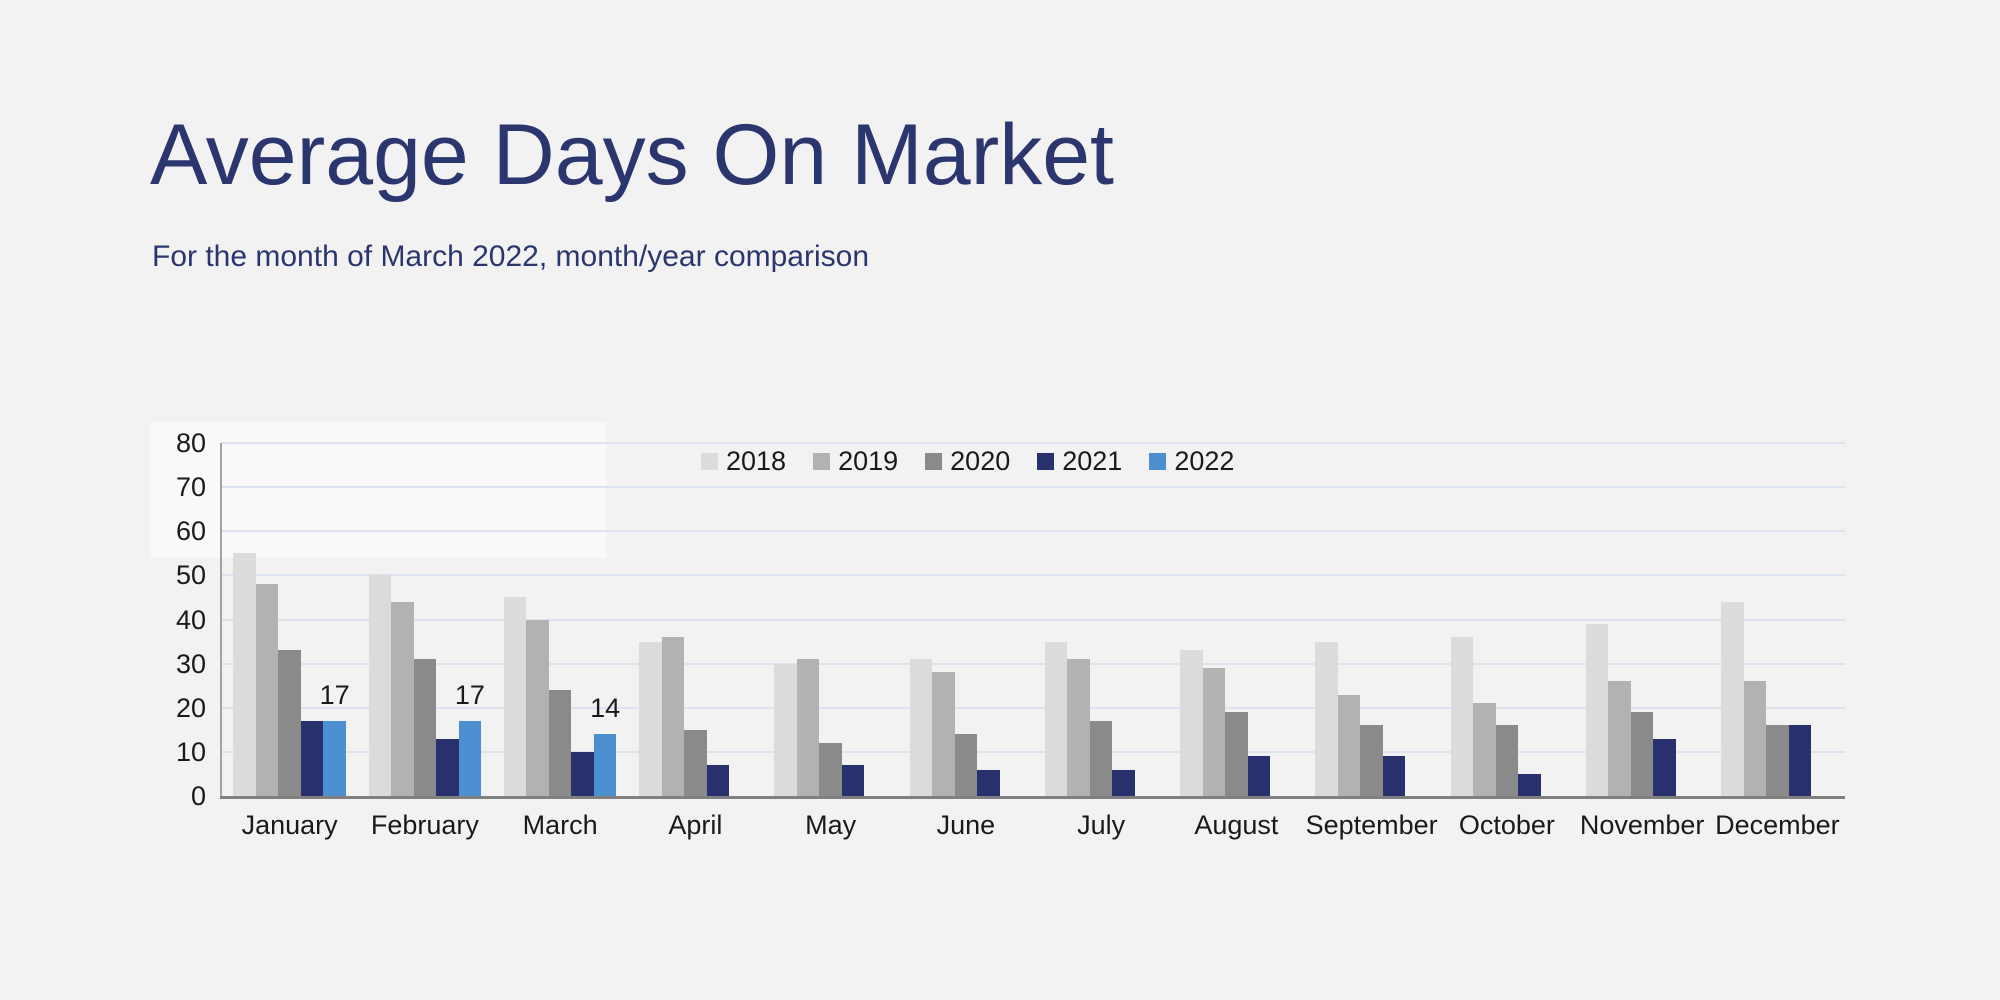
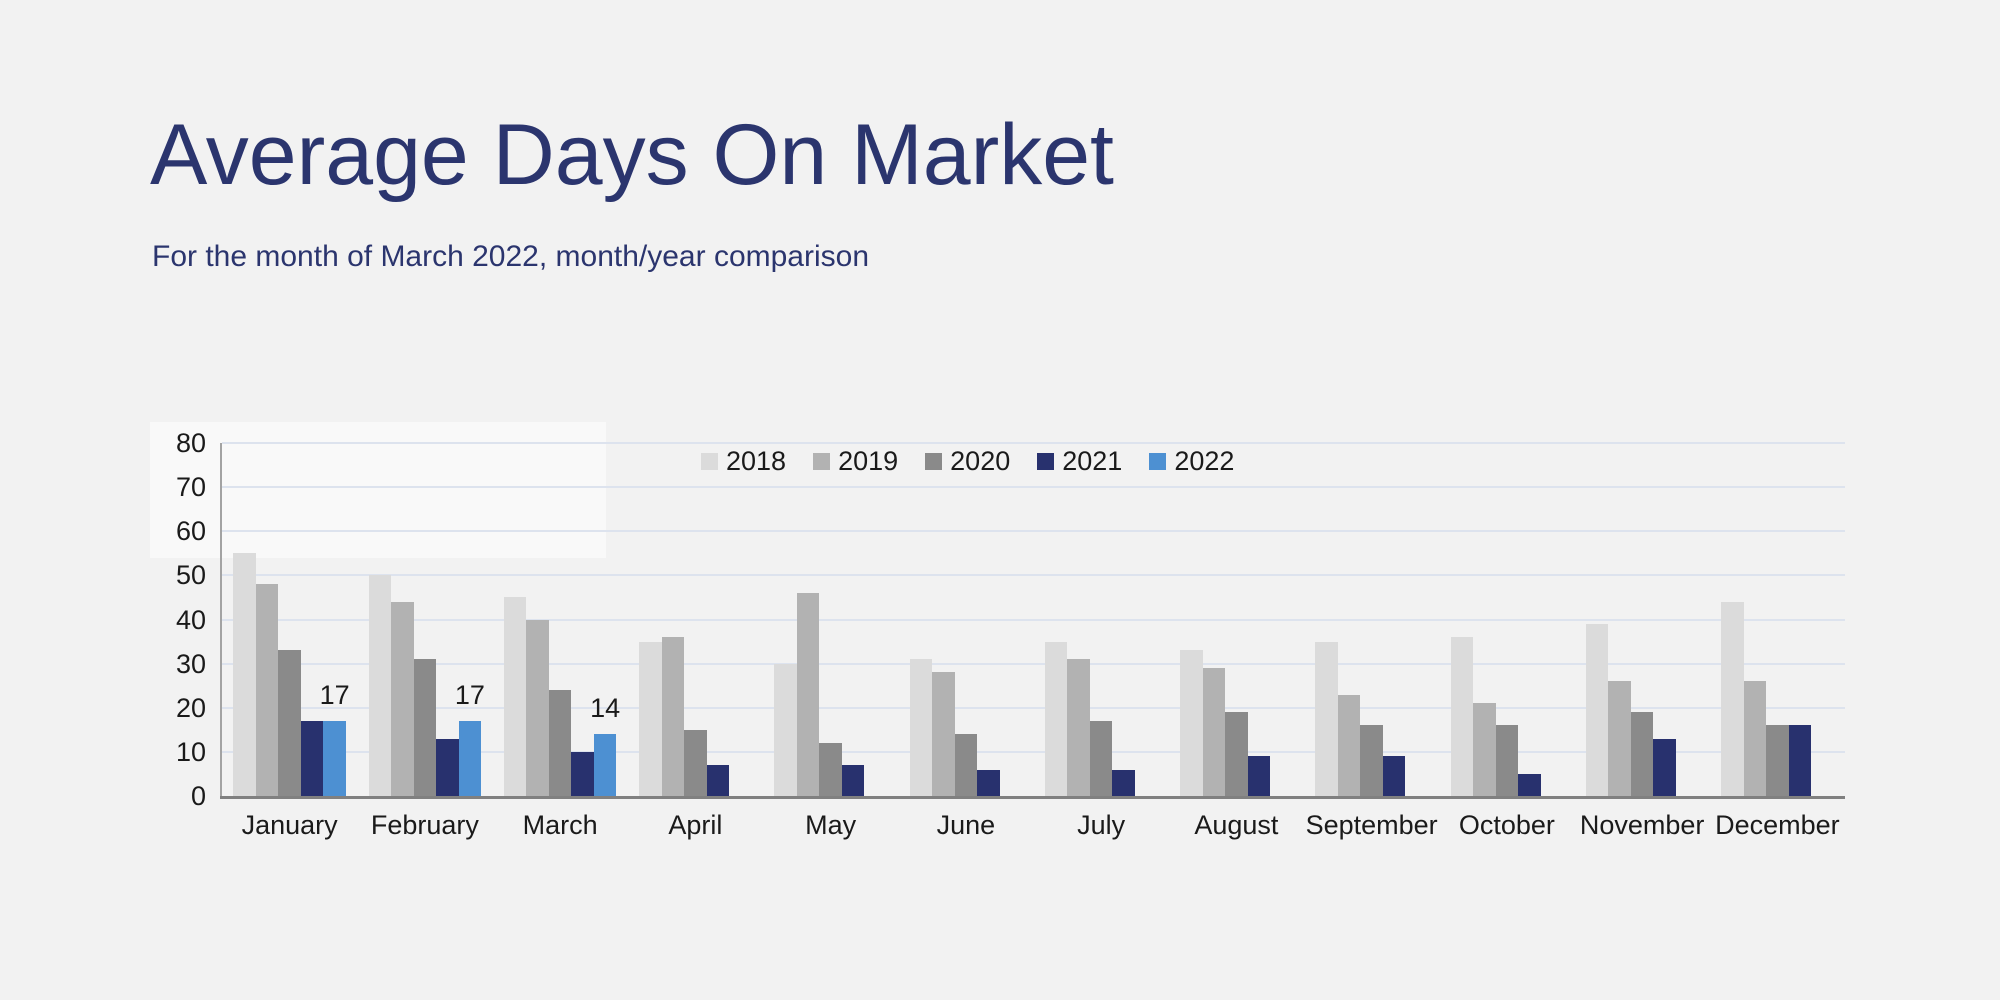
2019/May: 31 -> 46
